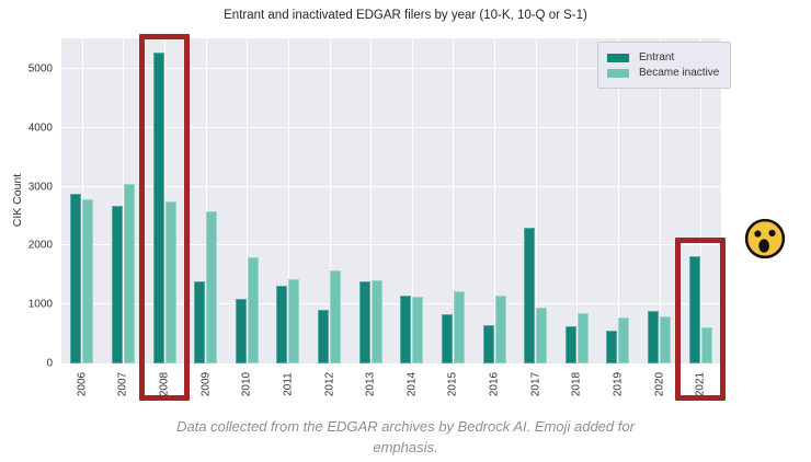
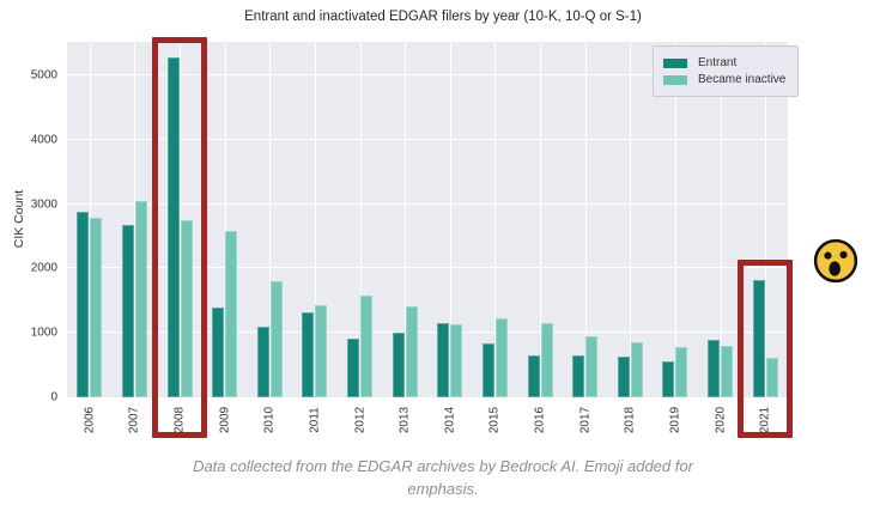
Entrant/2013: 1400 -> 1000
Entrant/2017: 2300 -> 600
